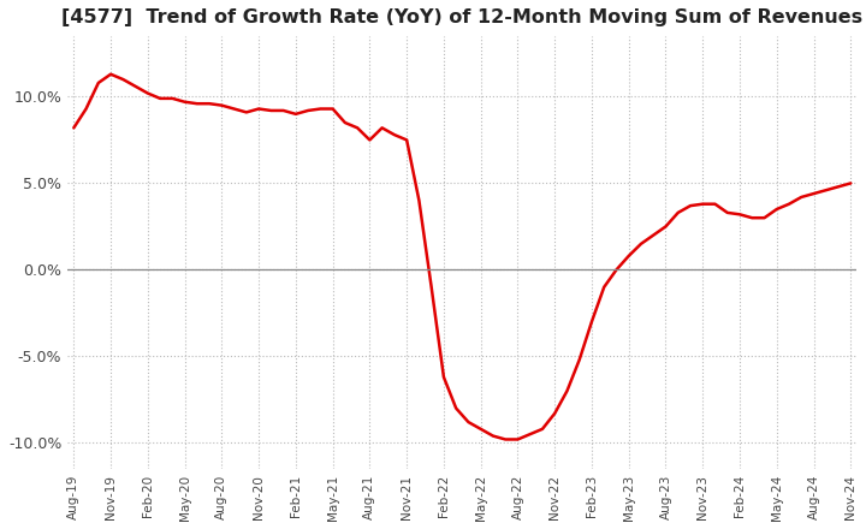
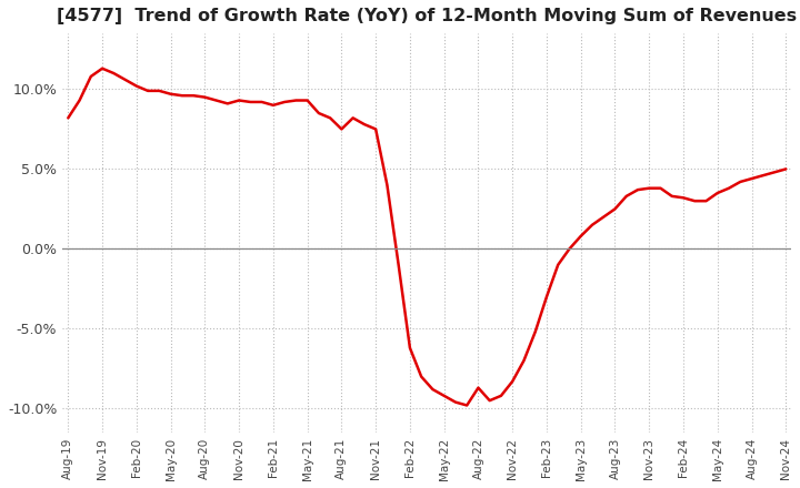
Aug-22: -9.8% -> -8.7%
